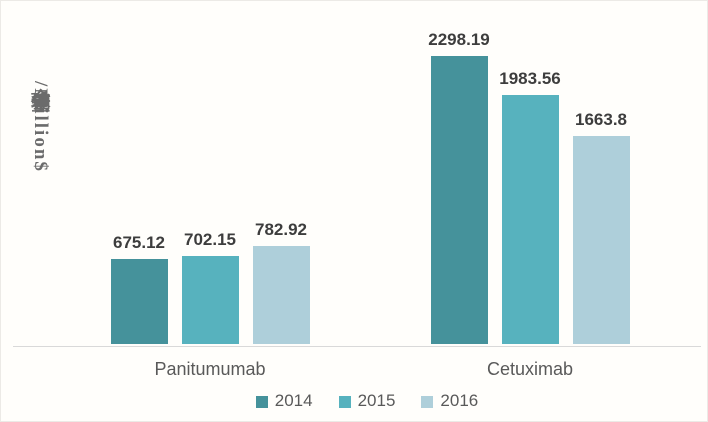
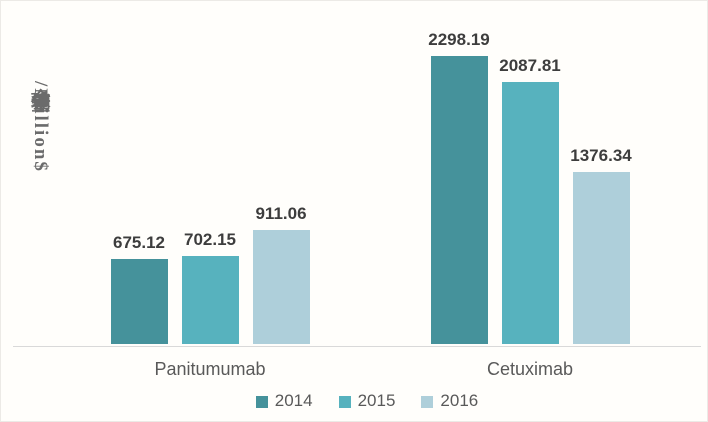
2016/Panitumumab: 782.92 -> 911.06
2015/Cetuximab: 1983.56 -> 2087.81
2016/Cetuximab: 1663.8 -> 1376.34
